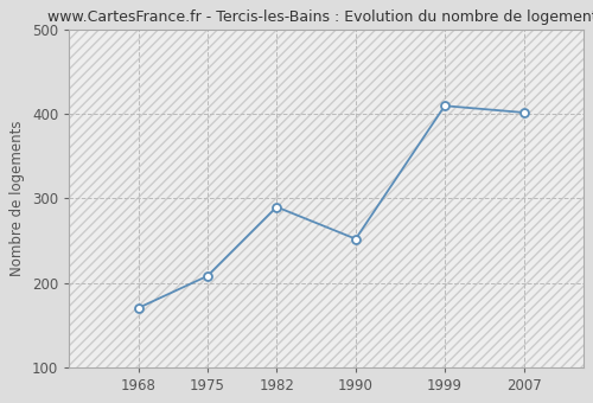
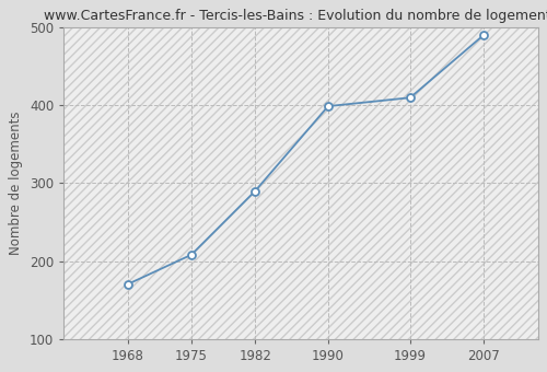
1990: 252 -> 399
2007: 402 -> 490
